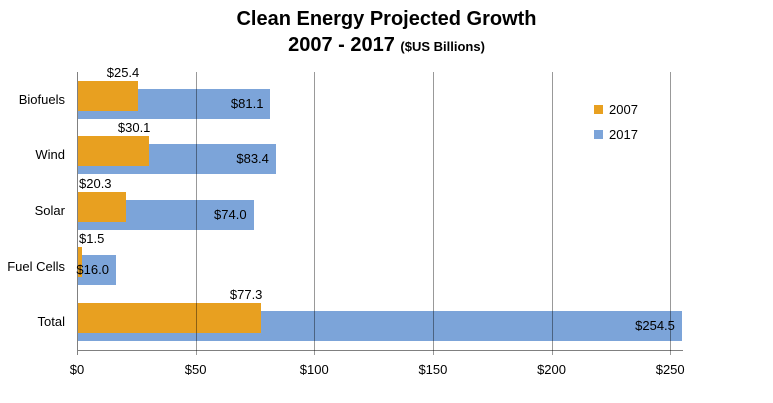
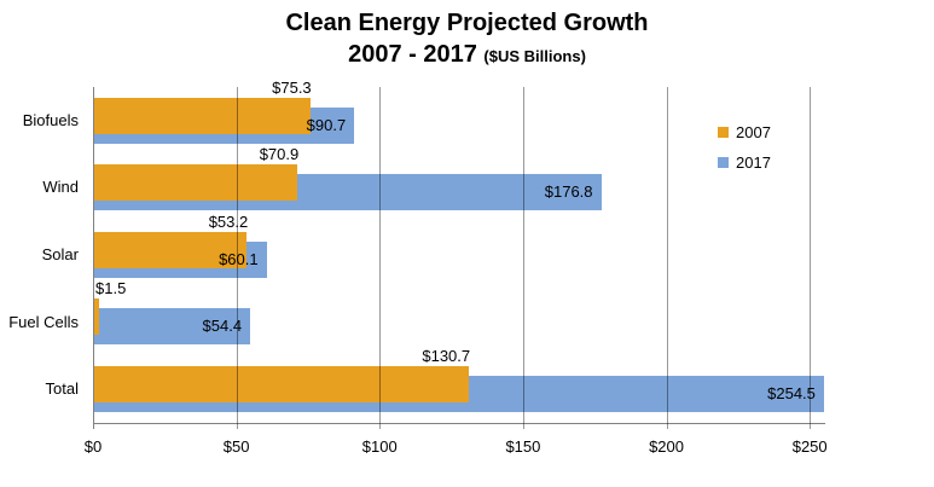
2007/Biofuels: $25.4 -> $75.3
2017/Biofuels: $81.1 -> $90.7
2007/Wind: $30.1 -> $70.9
2017/Wind: $83.4 -> $176.8
2007/Solar: $20.3 -> $53.2
2017/Solar: $74.0 -> $60.1
2017/Fuel Cells: $16.0 -> $54.4
2007/Total: $77.3 -> $130.7
